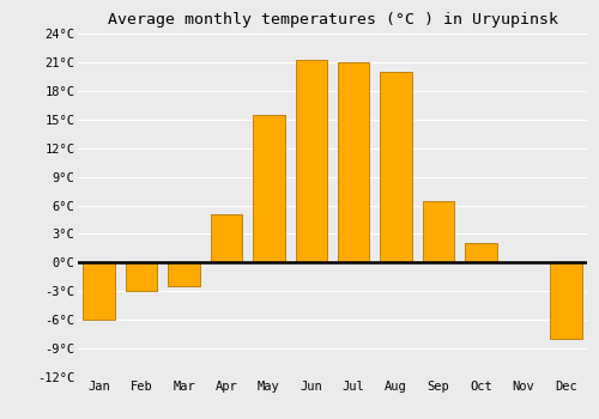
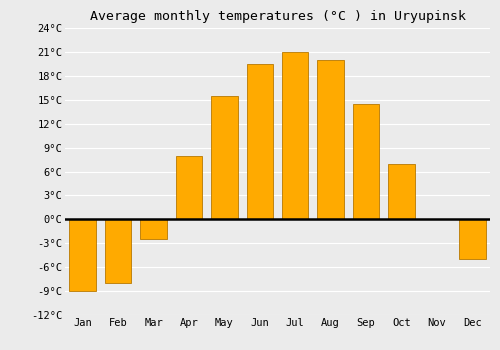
Jan: -6.0°C -> -9.0°C
Feb: -3.0°C -> -8.0°C
Apr: 5.0°C -> 8.0°C
Jun: 21.2°C -> 19.5°C
Sep: 6.4°C -> 14.5°C
Oct: 2.0°C -> 7.0°C
Dec: -8.0°C -> -5.0°C
